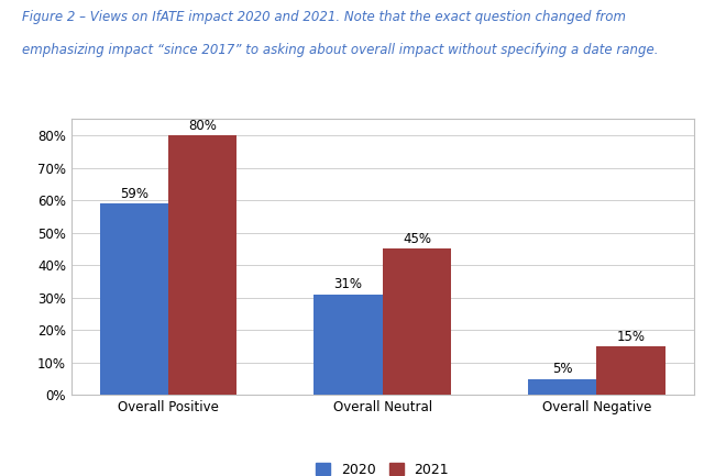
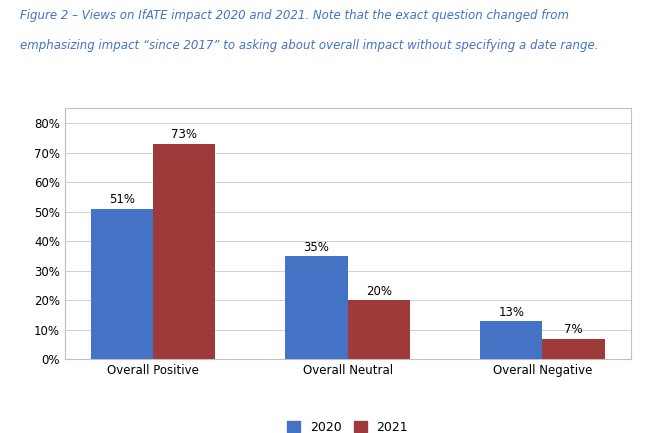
2020/Overall Positive: 59% -> 51%
2021/Overall Positive: 80% -> 73%
2020/Overall Neutral: 31% -> 35%
2021/Overall Neutral: 45% -> 20%
2020/Overall Negative: 5% -> 13%
2021/Overall Negative: 15% -> 7%
